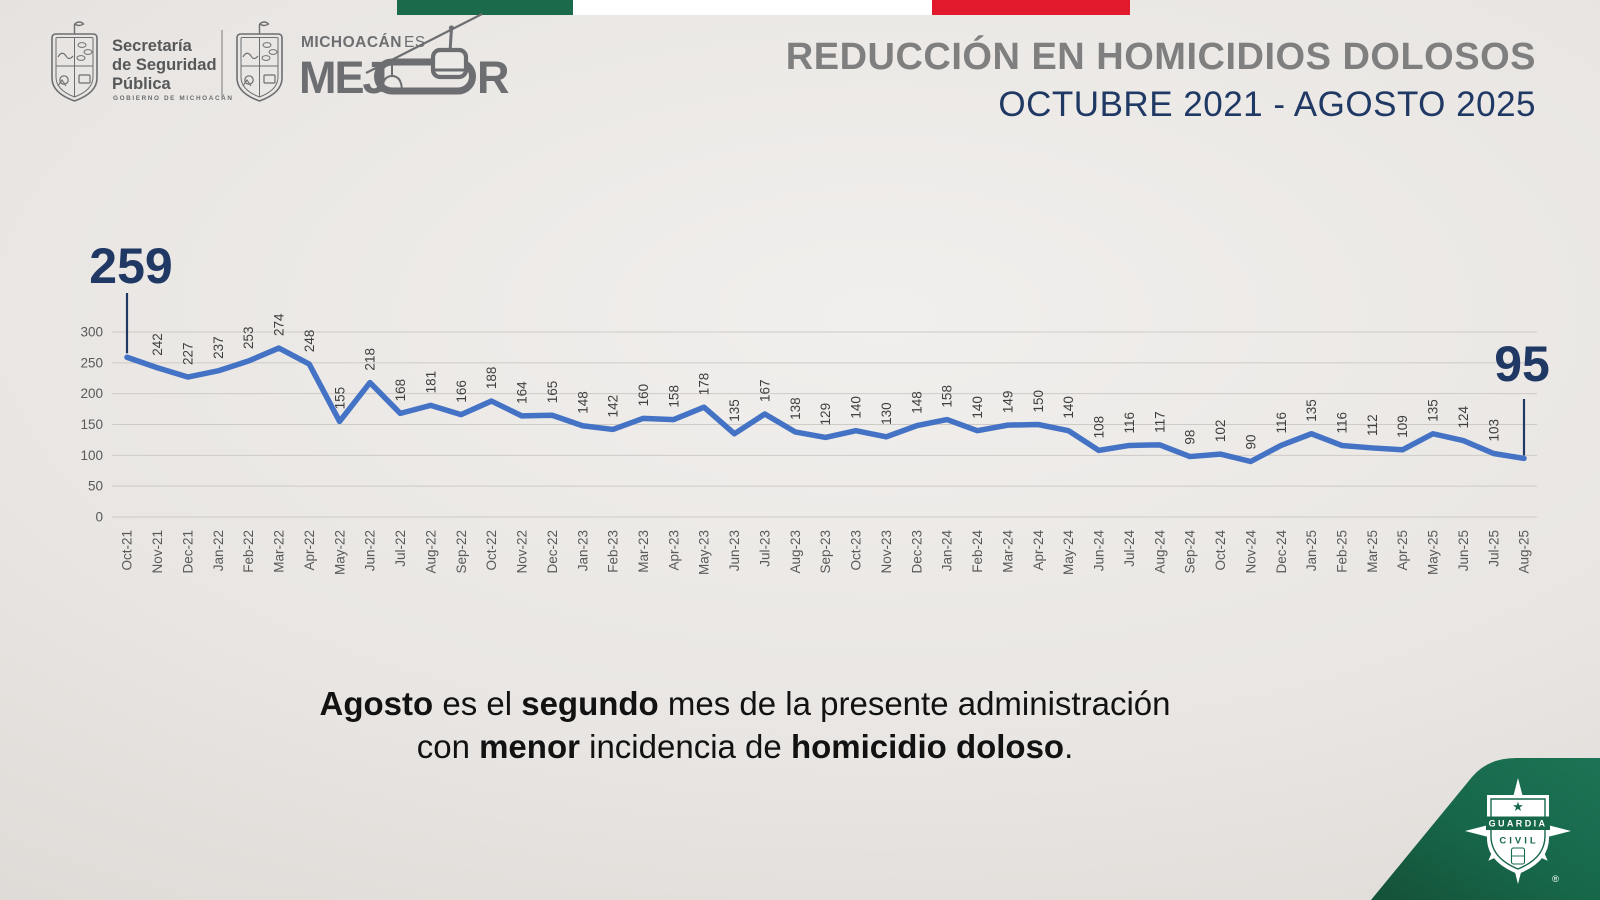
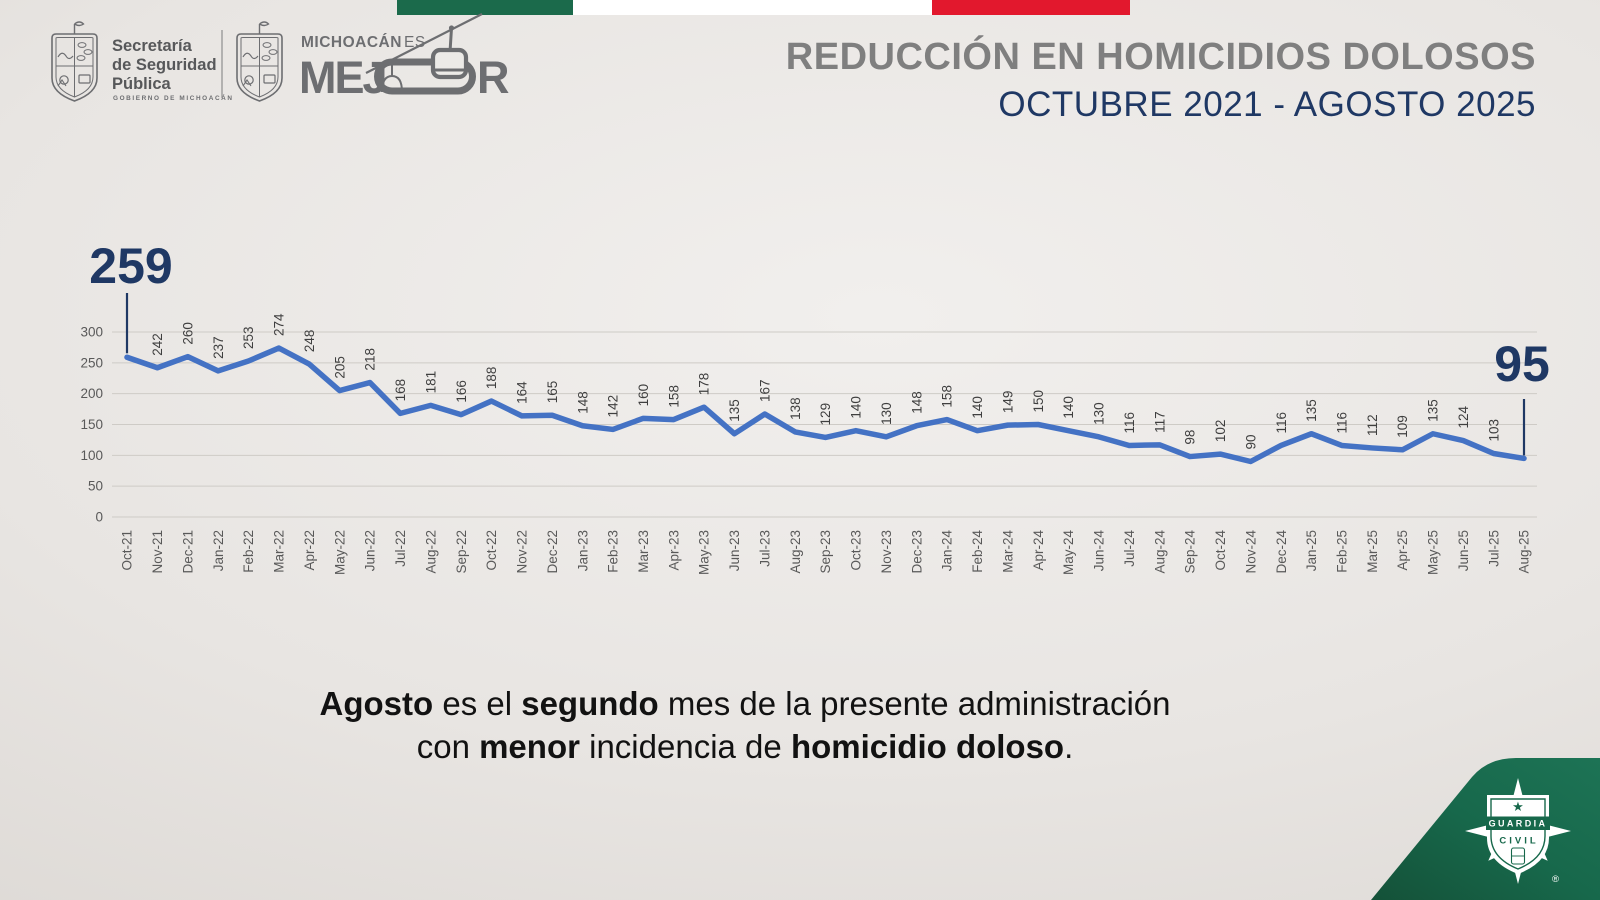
Dec-21: 227 -> 260
May-22: 155 -> 205
Jun-24: 108 -> 130
